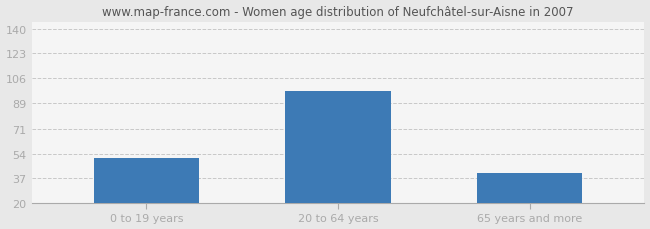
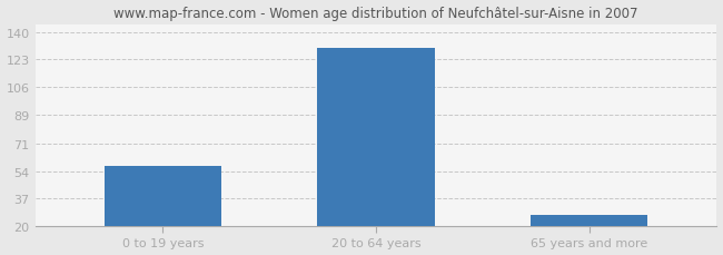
0 to 19 years: 51 -> 57
20 to 64 years: 97 -> 130
65 years and more: 41 -> 27
